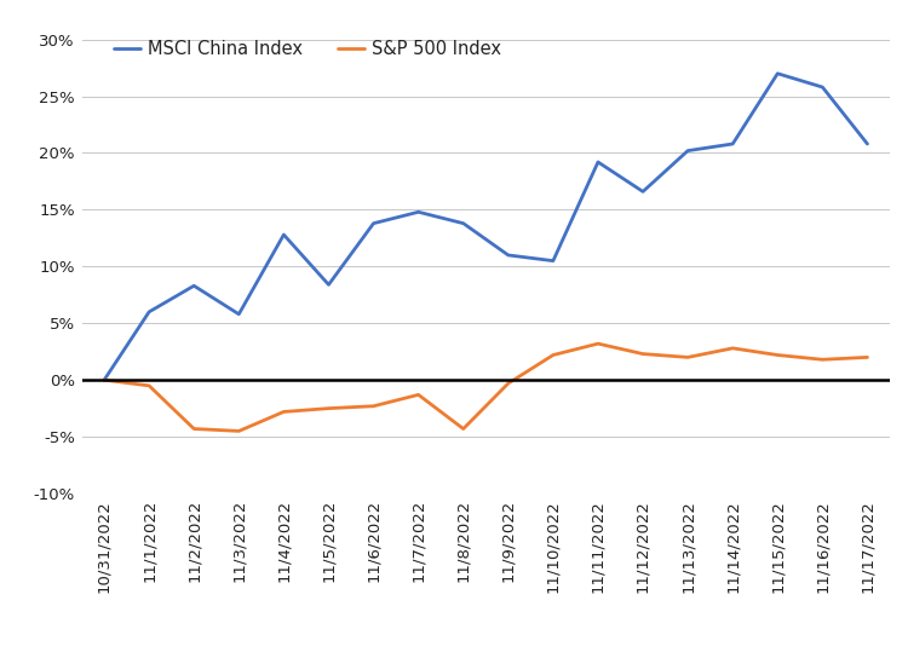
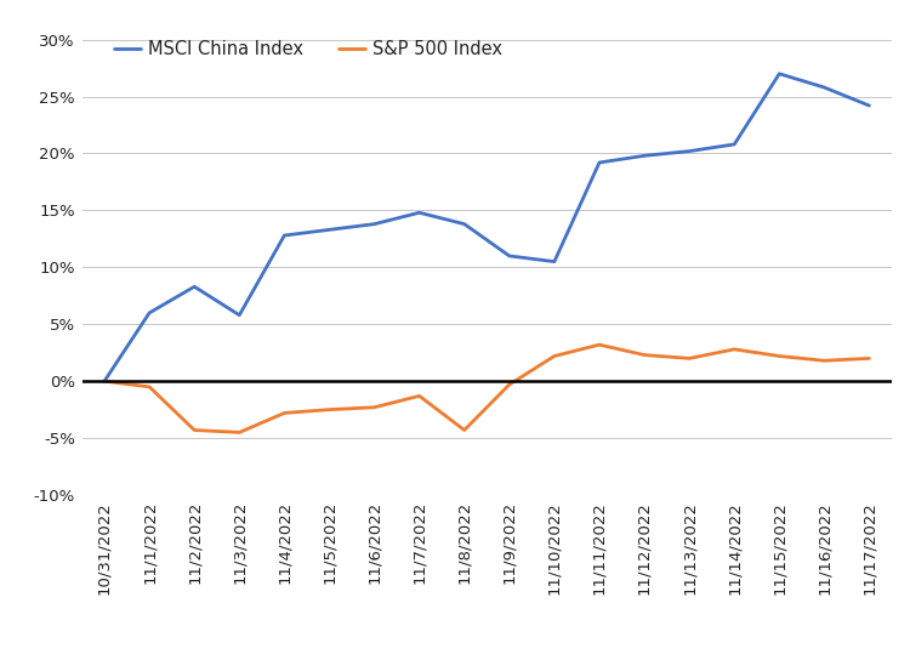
MSCI China Index/11/5/2022: 8.4% -> 13.3%
MSCI China Index/11/12/2022: 16.6% -> 19.8%
MSCI China Index/11/17/2022: 20.8% -> 24.2%
